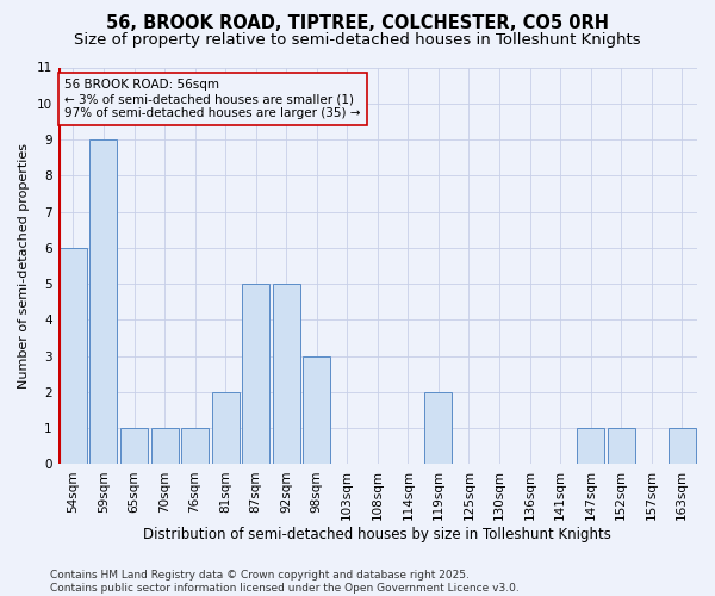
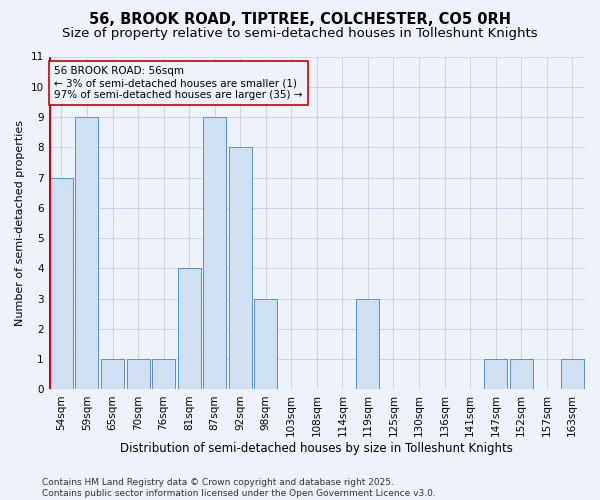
54sqm: 6 -> 7
81sqm: 2 -> 4
87sqm: 5 -> 9
92sqm: 5 -> 8
119sqm: 2 -> 3
